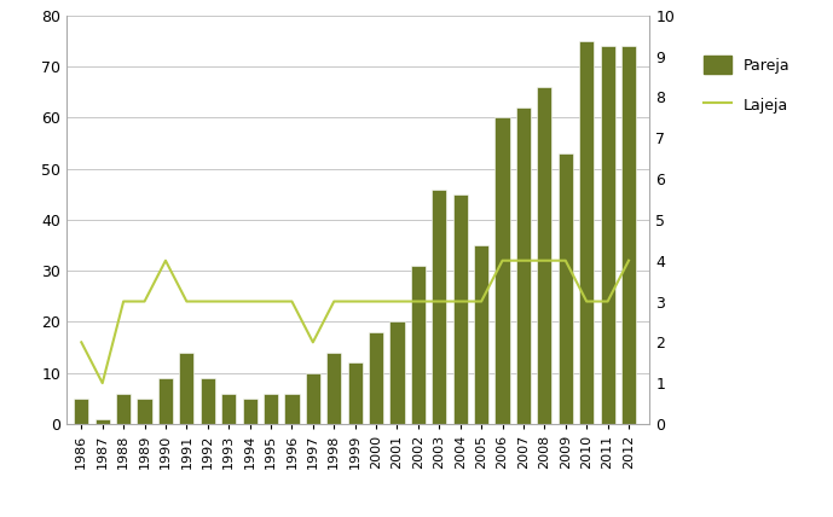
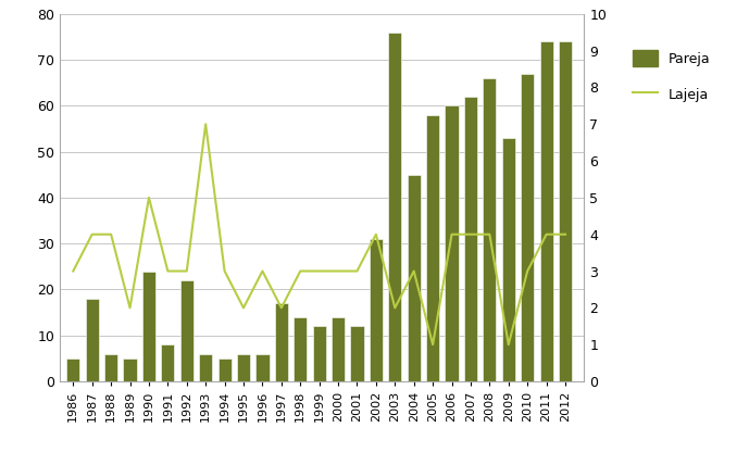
Lajeja/1986: 2 -> 3
Pareja/1987: 1 -> 18
Lajeja/1987: 1 -> 4
Lajeja/1988: 3 -> 4
Lajeja/1989: 3 -> 2
Pareja/1990: 9 -> 24
Lajeja/1990: 4 -> 5
Pareja/1991: 14 -> 8
Pareja/1992: 9 -> 22
Lajeja/1993: 3 -> 7
Lajeja/1995: 3 -> 2
Pareja/1997: 10 -> 17
Pareja/2000: 18 -> 14
Pareja/2001: 20 -> 12
Lajeja/2002: 3 -> 4
Pareja/2003: 46 -> 76
Lajeja/2003: 3 -> 2
Pareja/2005: 35 -> 58
Lajeja/2005: 3 -> 1
Lajeja/2009: 4 -> 1
Pareja/2010: 75 -> 67
Lajeja/2011: 3 -> 4
